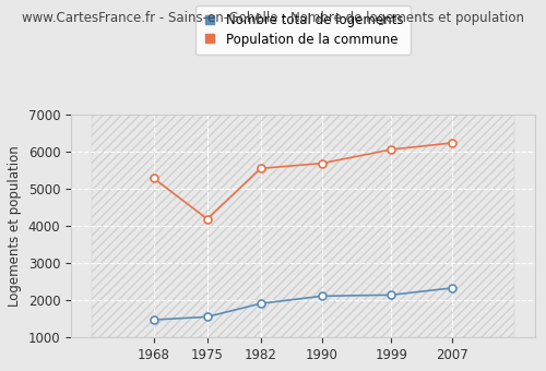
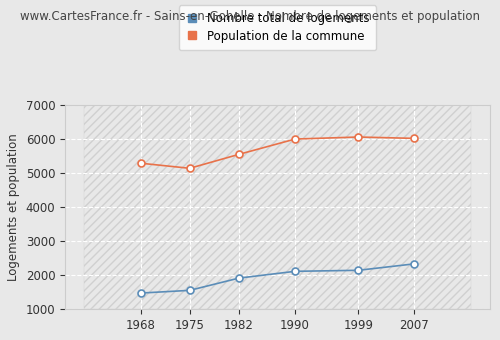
Population de la commune/1975: 4200 -> 5150
Population de la commune/1990: 5700 -> 6010
Population de la commune/2007: 6250 -> 6030
